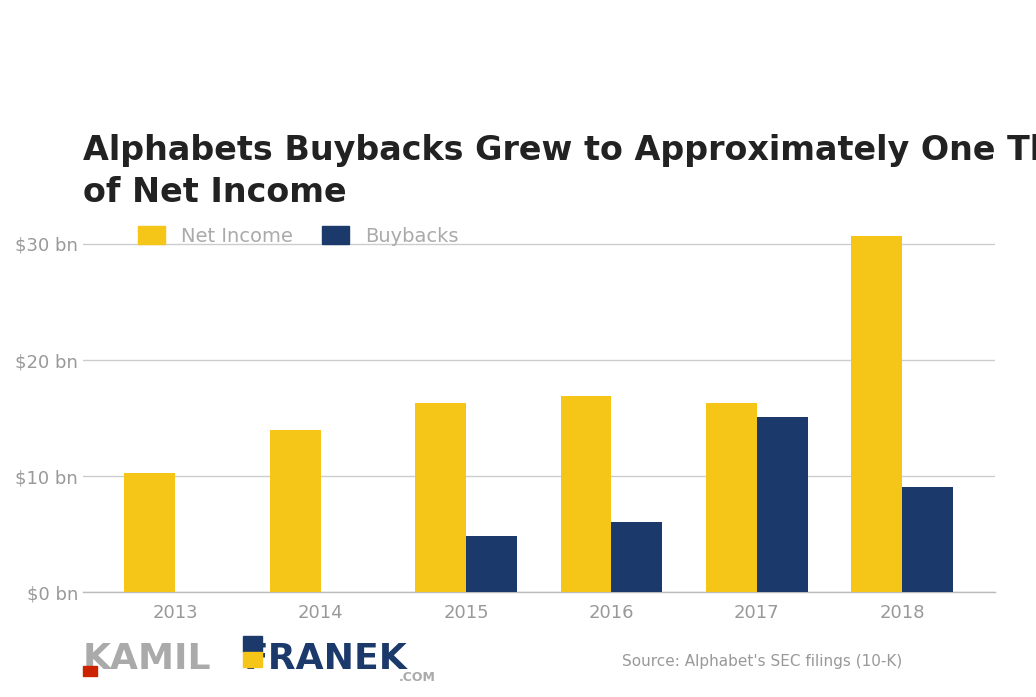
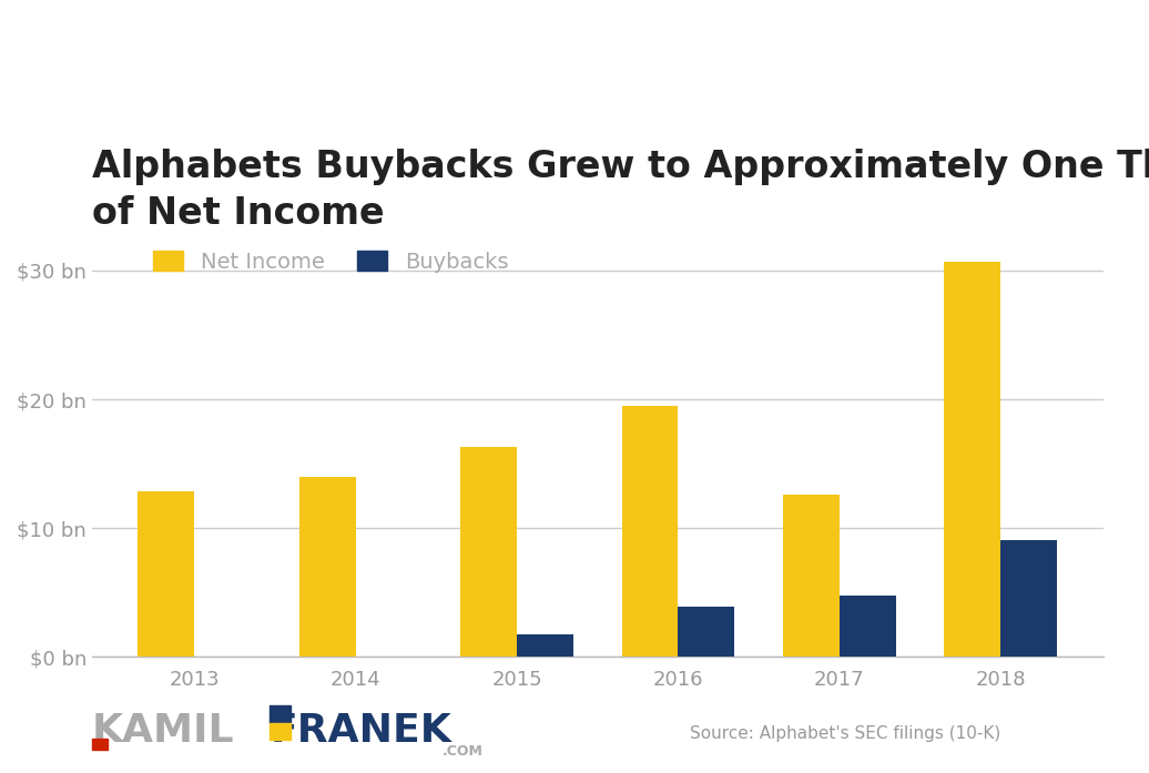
Net Income/2013: $10.3 bn -> $12.9 bn
Buybacks/2015: $4.9 bn -> $1.8 bn
Net Income/2016: $16.9 bn -> $19.5 bn
Buybacks/2016: $6.1 bn -> $3.9 bn
Net Income/2017: $16.3 bn -> $12.6 bn
Buybacks/2017: $15.1 bn -> $4.8 bn
